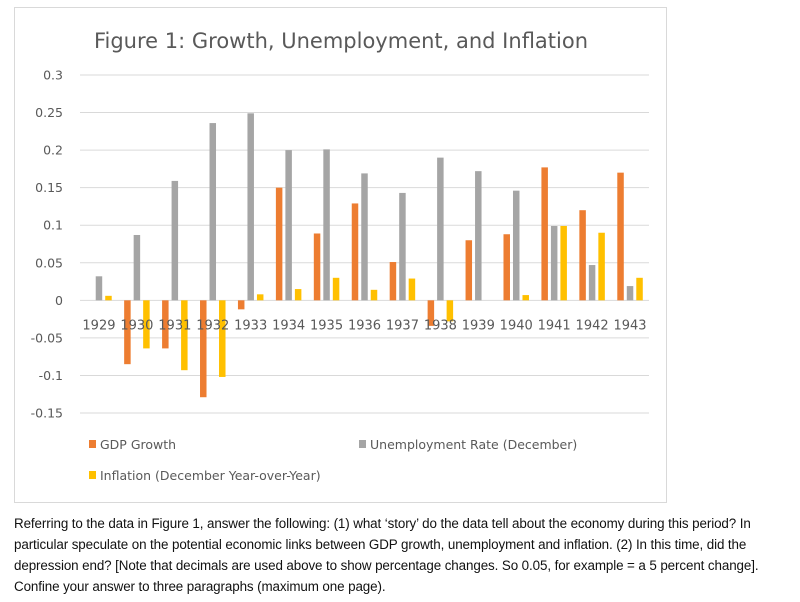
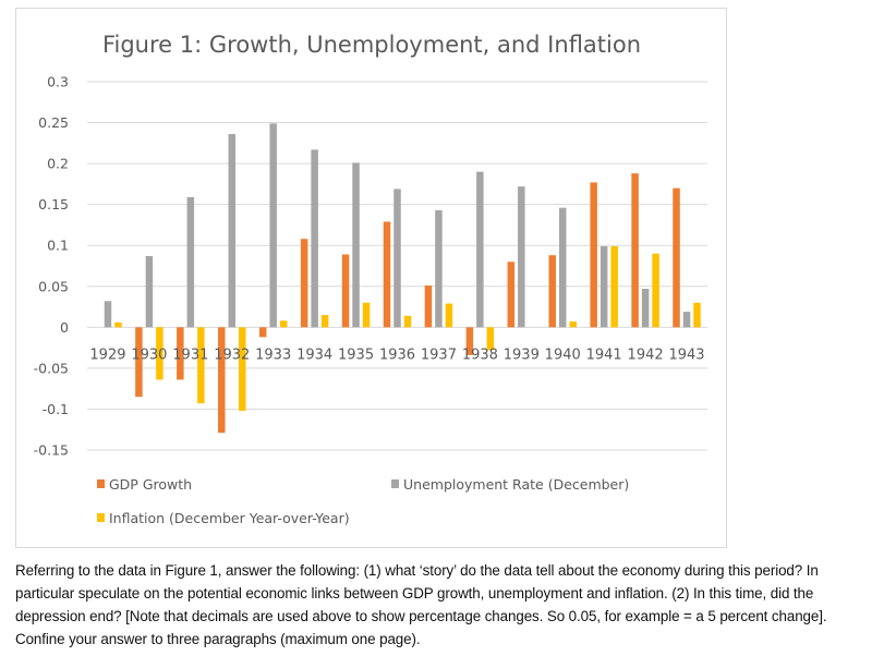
GDP Growth/1934: 0.15 -> 0.11
Unemployment Rate (December)/1934: 0.20 -> 0.22
GDP Growth/1942: 0.12 -> 0.19
